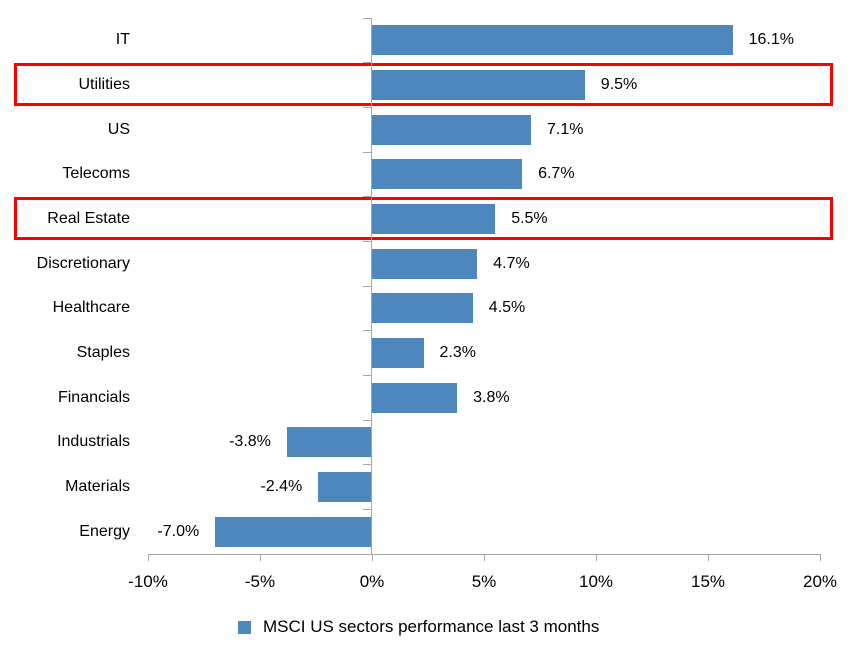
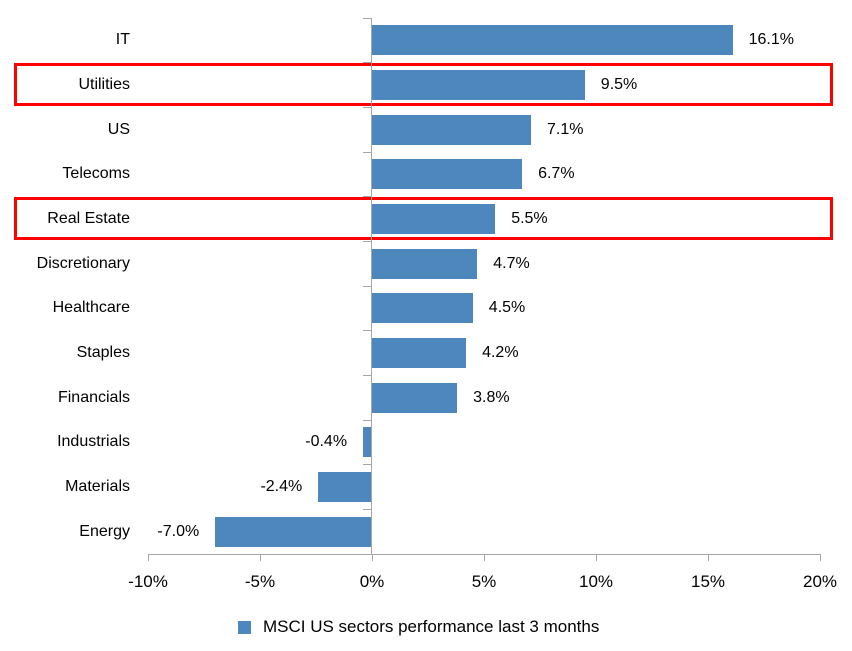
Staples: 2.3% -> 4.2%
Industrials: -3.8% -> -0.4%
